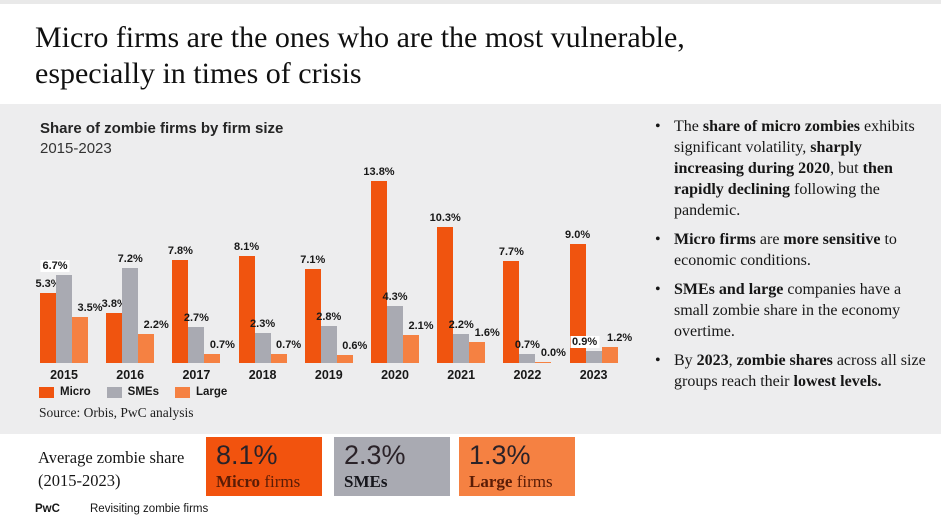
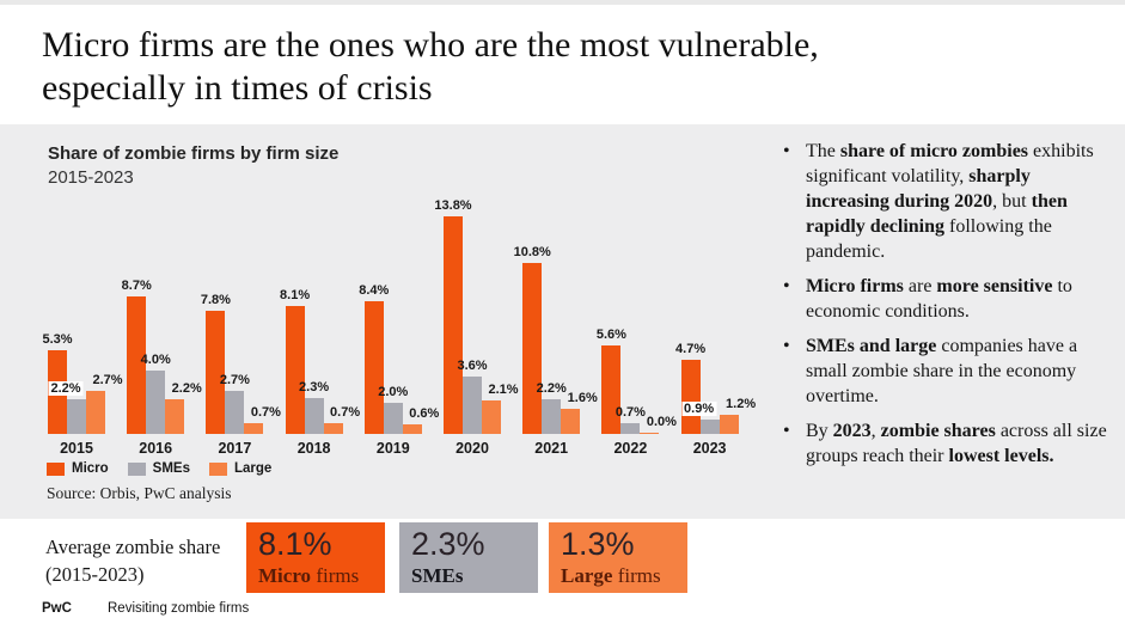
SMEs/2015: 6.7% -> 2.2%
Large/2015: 3.5% -> 2.7%
Micro/2016: 3.8% -> 8.7%
SMEs/2016: 7.2% -> 4.0%
Micro/2019: 7.1% -> 8.4%
SMEs/2019: 2.8% -> 2.0%
SMEs/2020: 4.3% -> 3.6%
Micro/2021: 10.3% -> 10.8%
Micro/2022: 7.7% -> 5.6%
Micro/2023: 9.0% -> 4.7%
